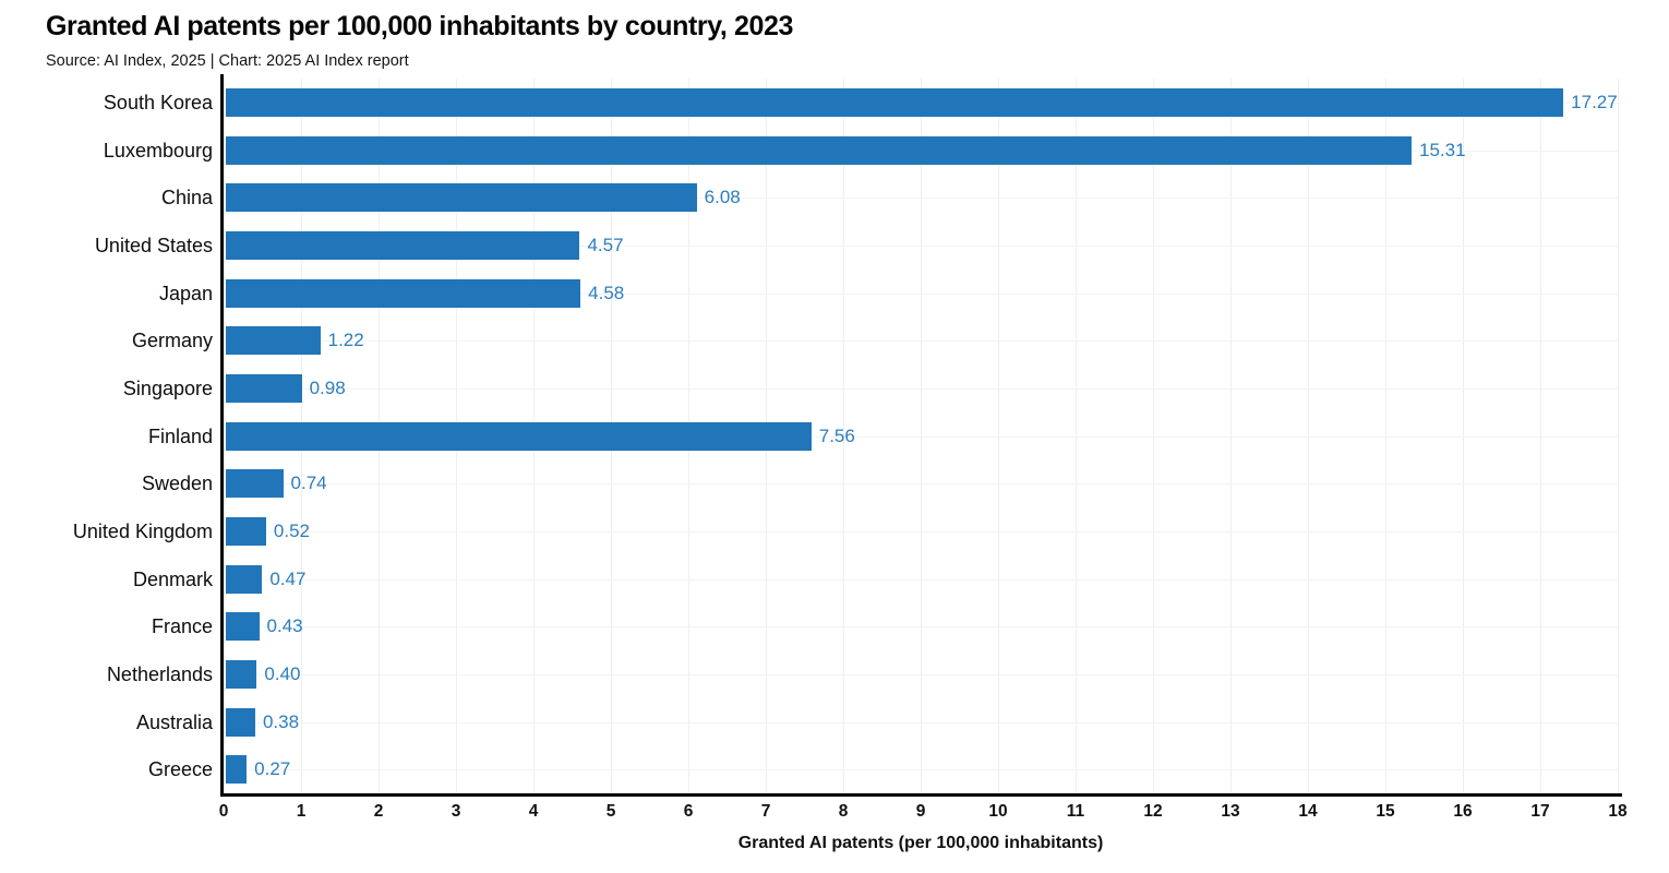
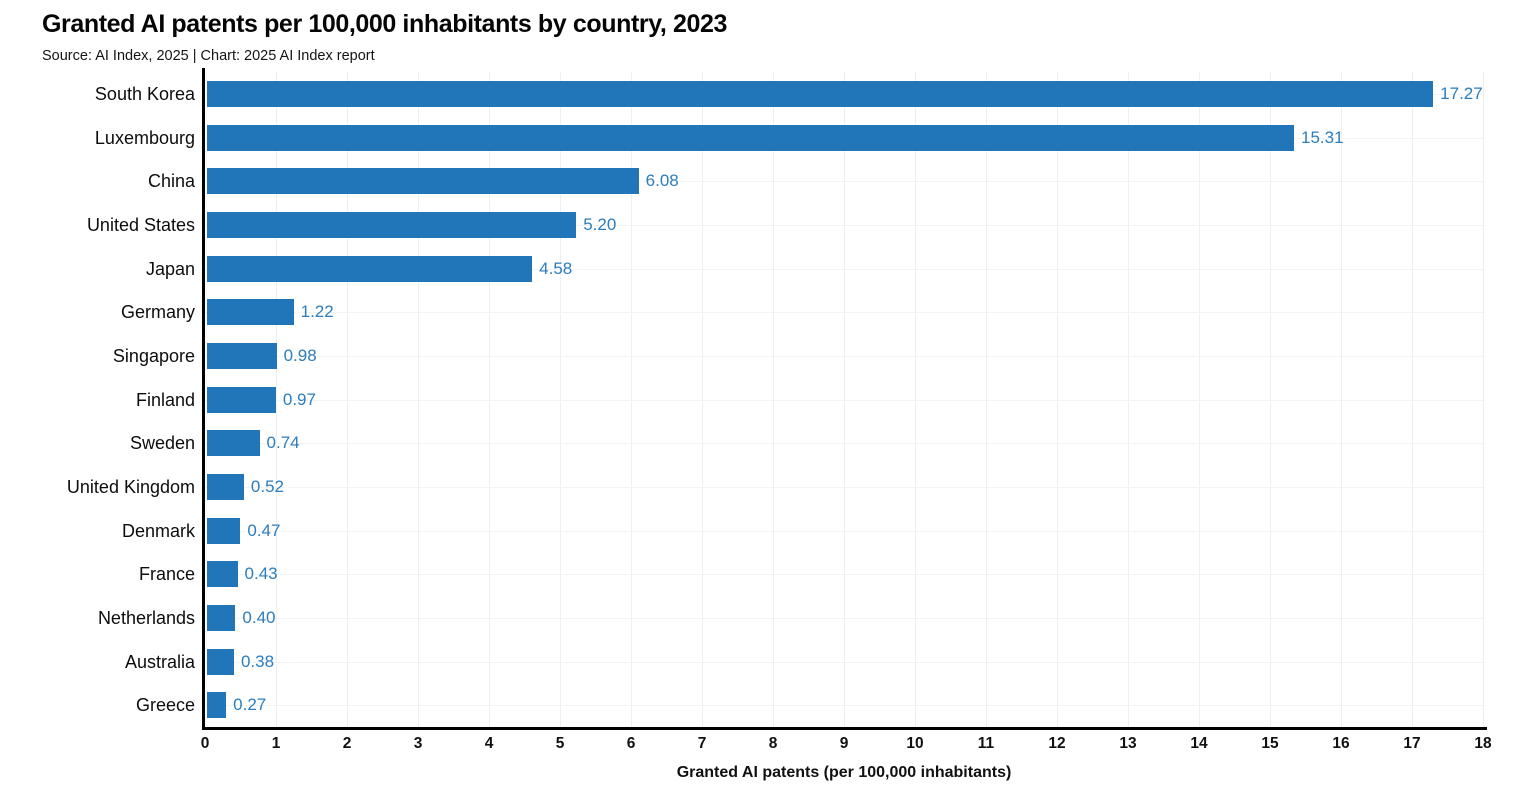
United States: 4.57 -> 5.20
Finland: 7.56 -> 0.97
